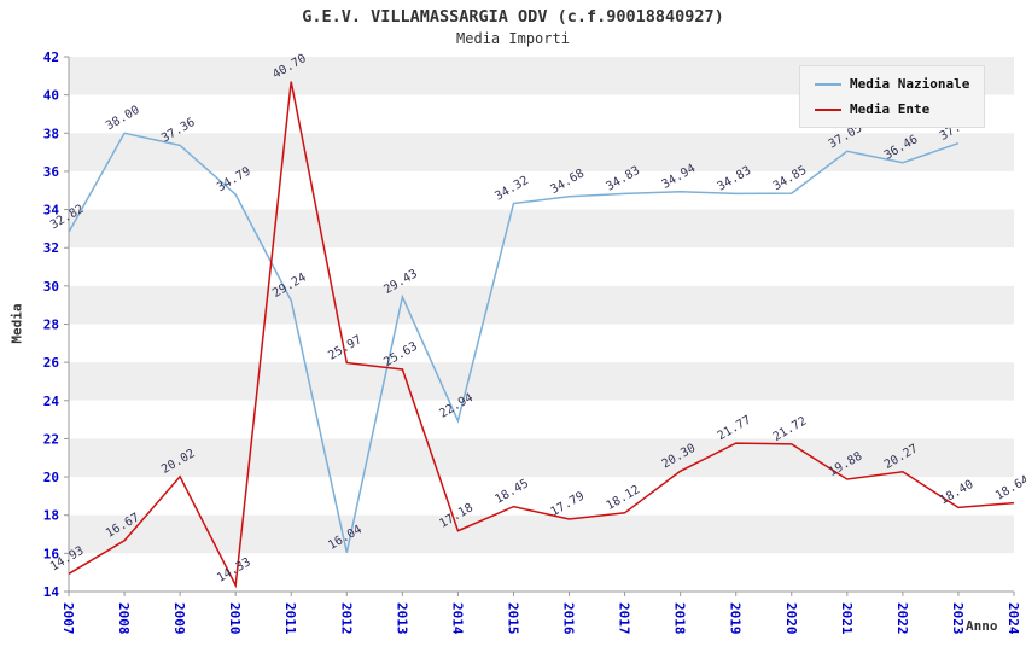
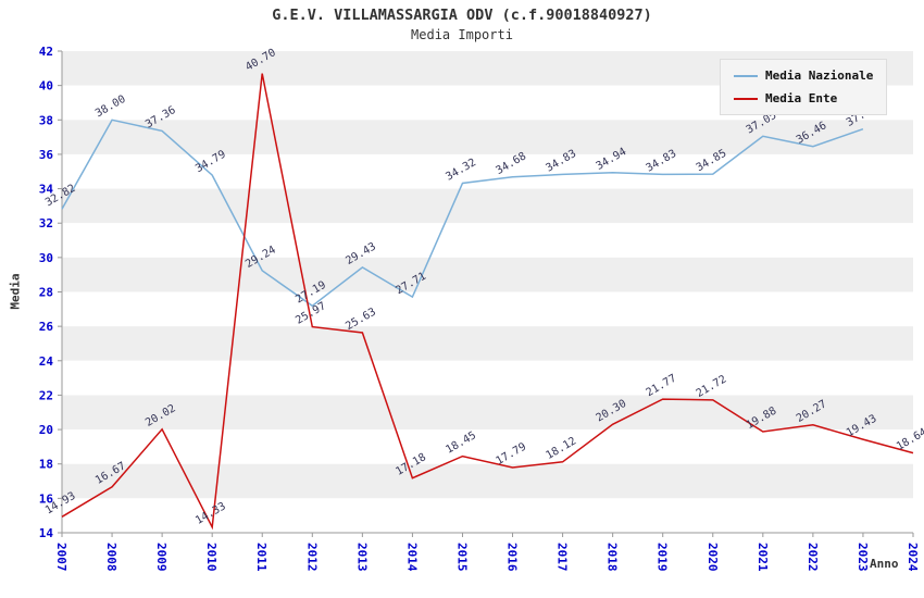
Media Nazionale/2012: 16.04 -> 27.19
Media Nazionale/2014: 22.94 -> 27.71
Media Ente/2023: 18.40 -> 19.43
